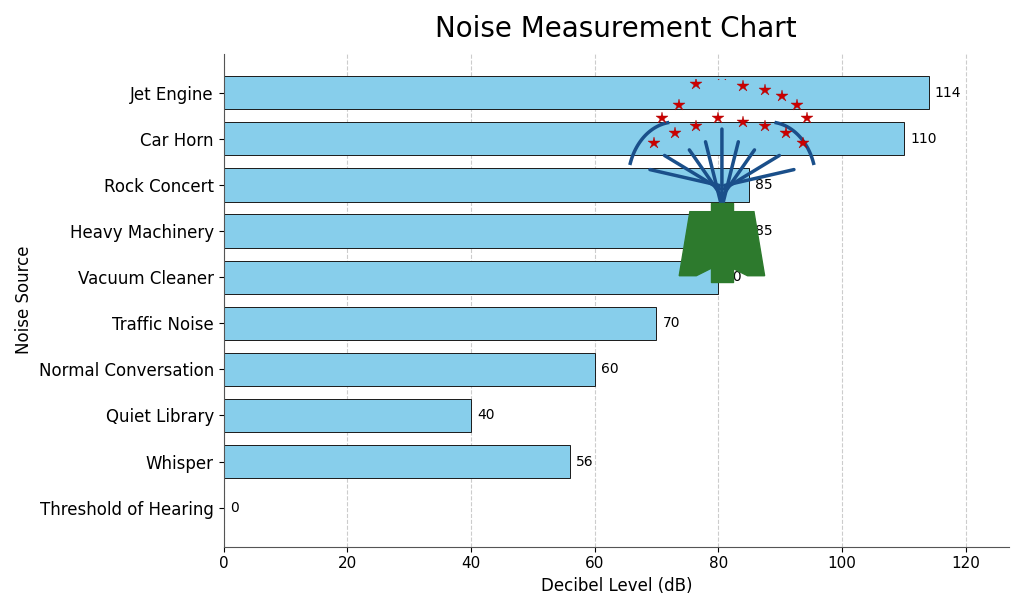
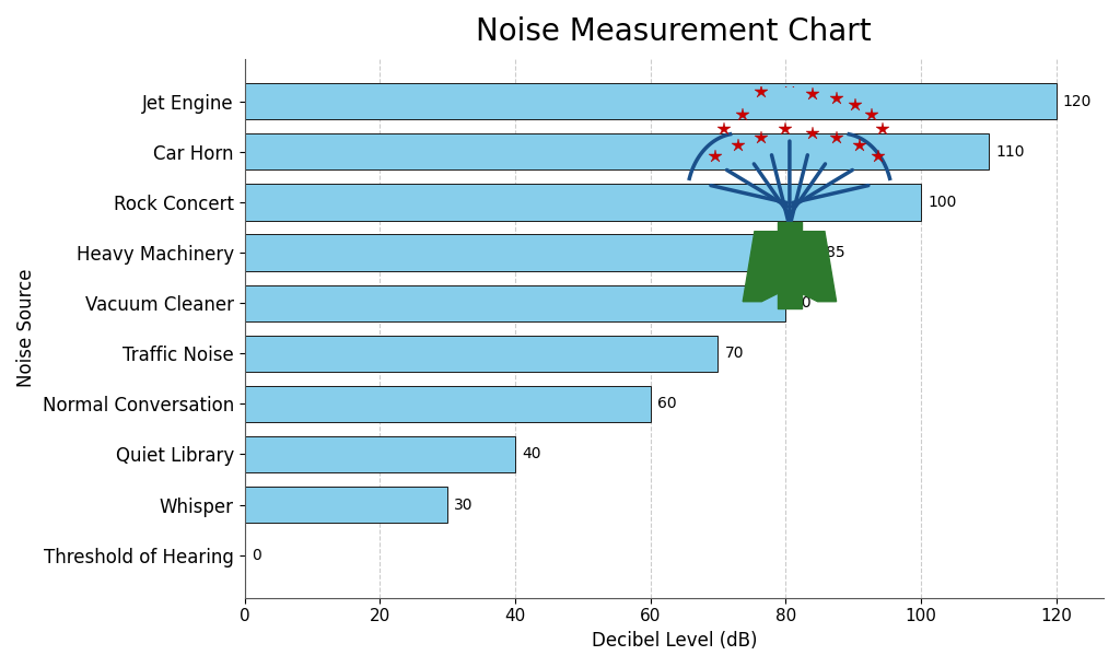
Noise Measurement Chart/Jet Engine: 114 -> 120
Noise Measurement Chart/Rock Concert: 85 -> 100
Noise Measurement Chart/Whisper: 56 -> 30
